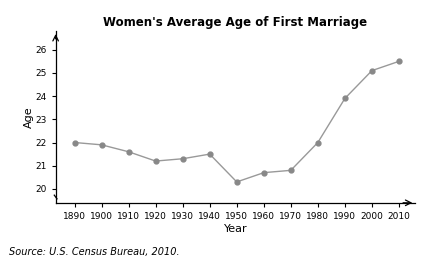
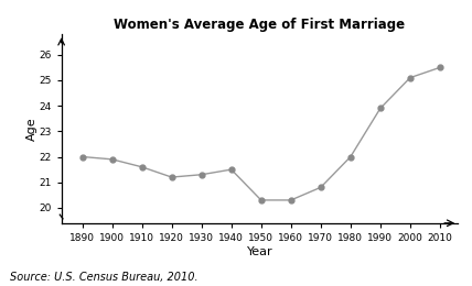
1960: 20.7 -> 20.3
